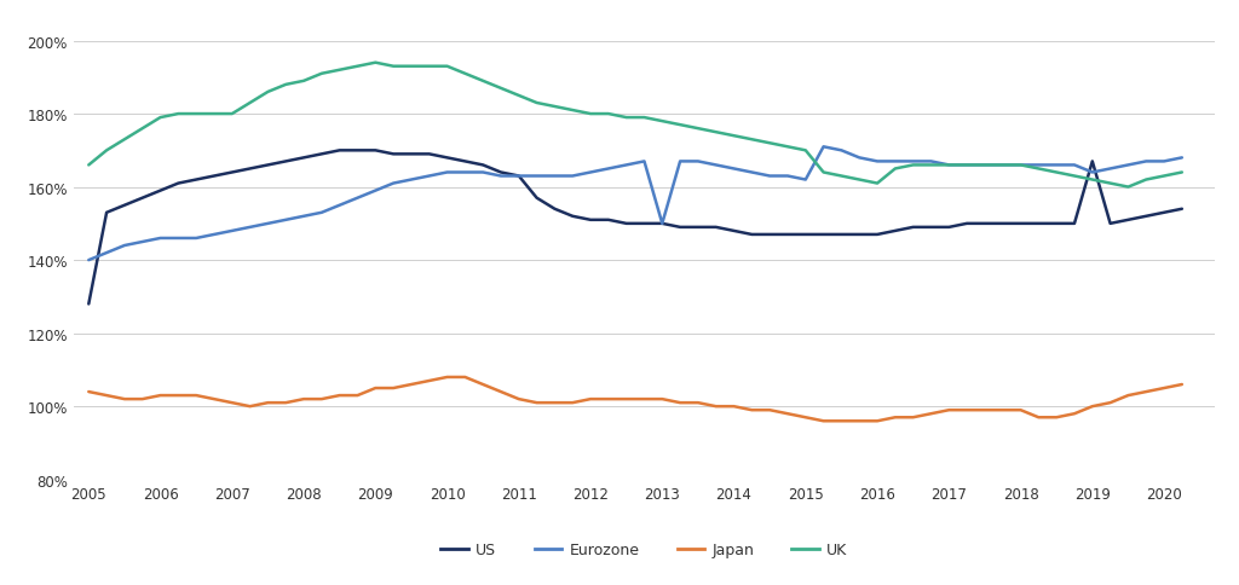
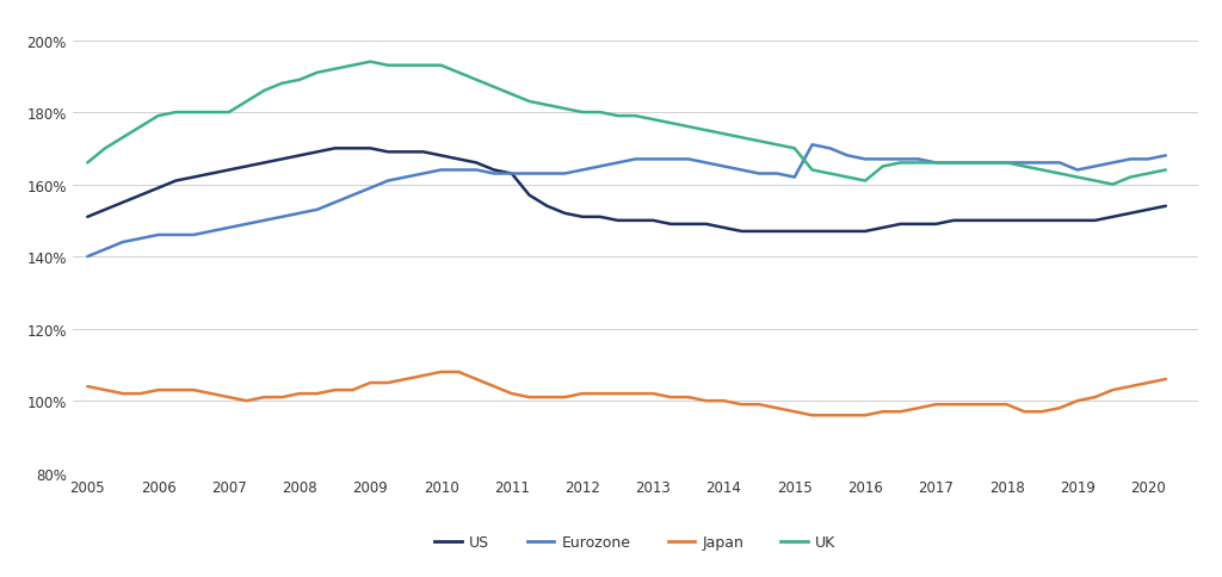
US/2005: 128% -> 151%
Eurozone/2013: 150% -> 167%
US/2019: 167% -> 150%
